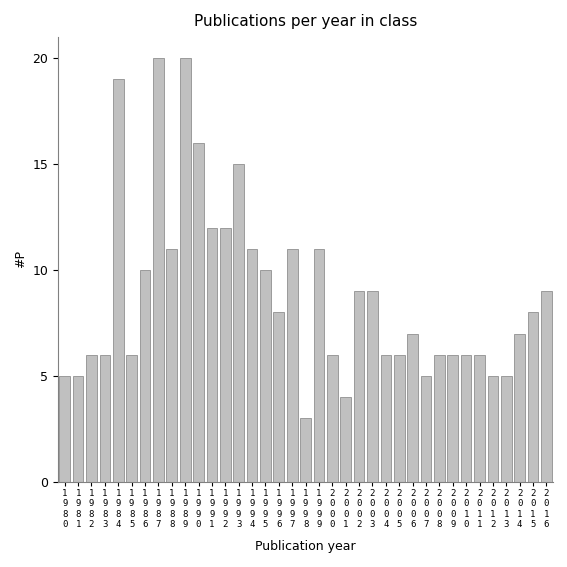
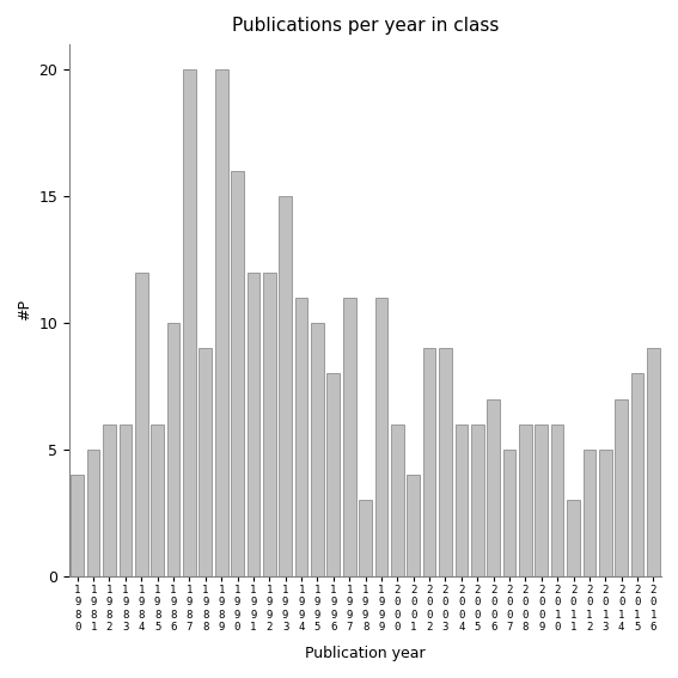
1 9 8 0: 5 -> 4
1 9 8 4: 19 -> 12
1 9 8 8: 11 -> 9
2 0 1 1: 6 -> 3
